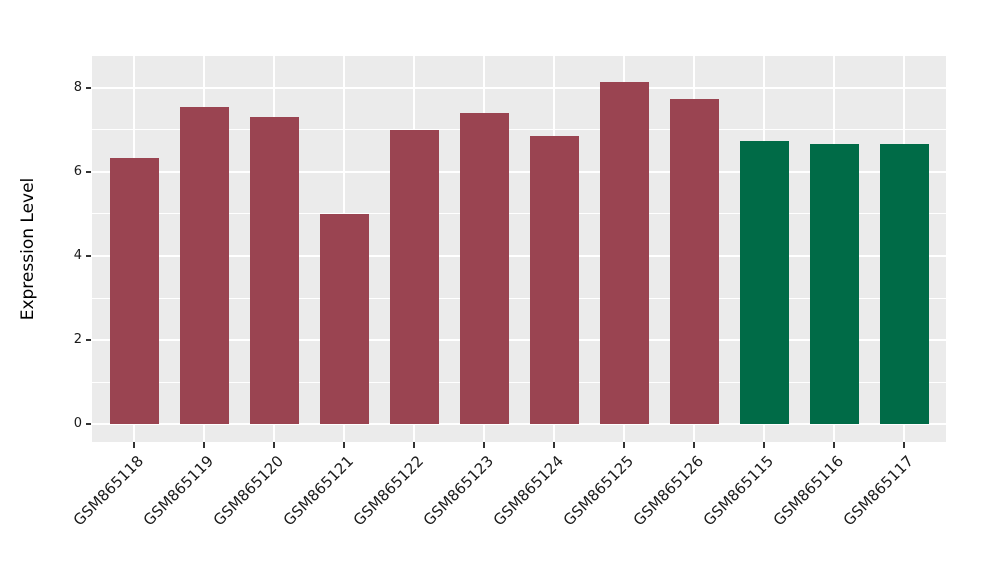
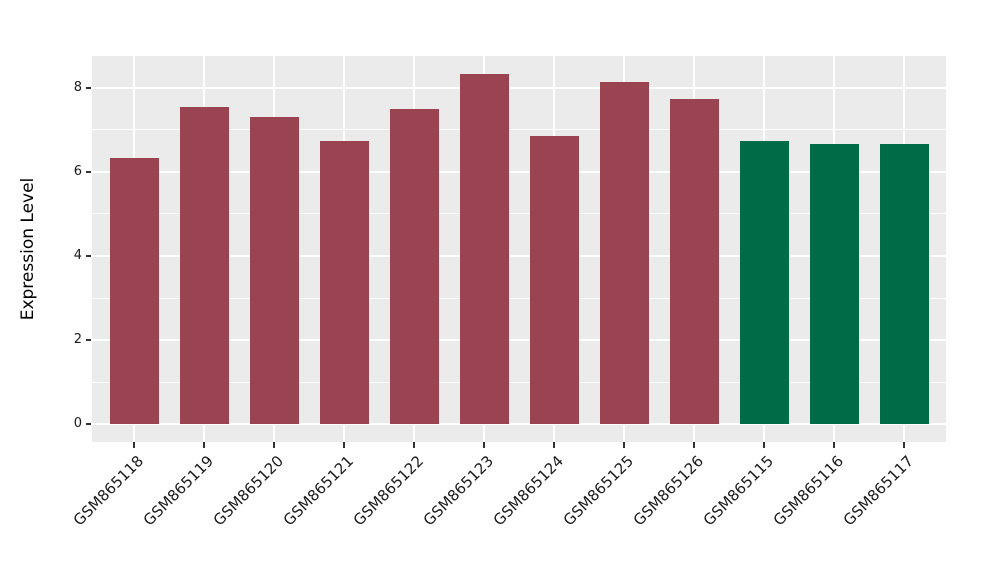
GSM865121: 5.0 -> 6.7
GSM865122: 7.0 -> 7.5
GSM865123: 7.4 -> 8.3
